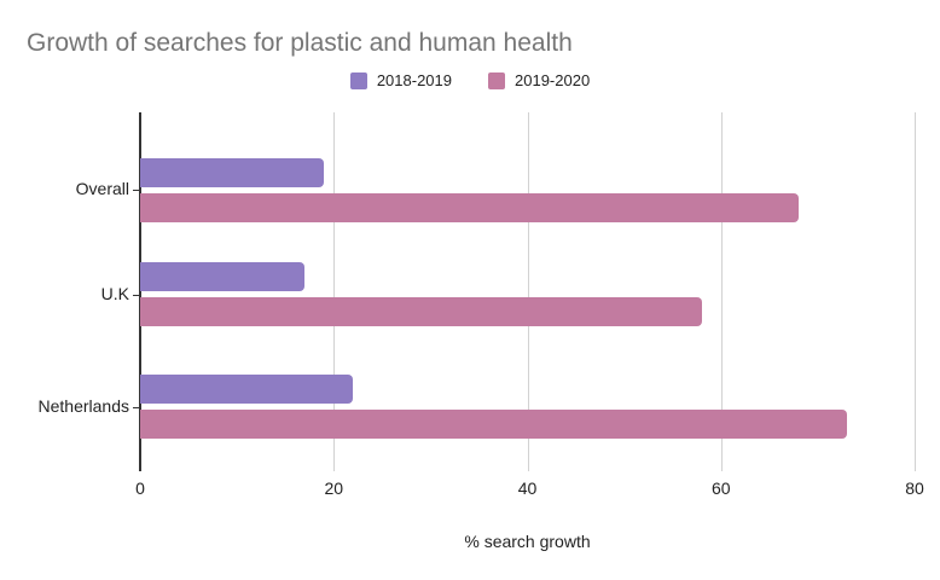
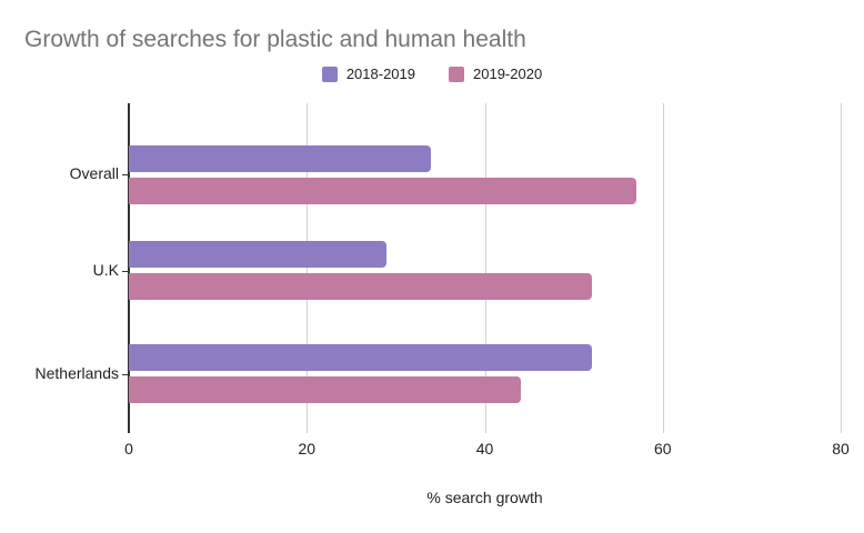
2018-2019/Overall: 19 -> 34
2019-2020/Overall: 68 -> 57
2018-2019/U.K: 17 -> 29
2019-2020/U.K: 58 -> 52
2018-2019/Netherlands: 22 -> 52
2019-2020/Netherlands: 73 -> 44
